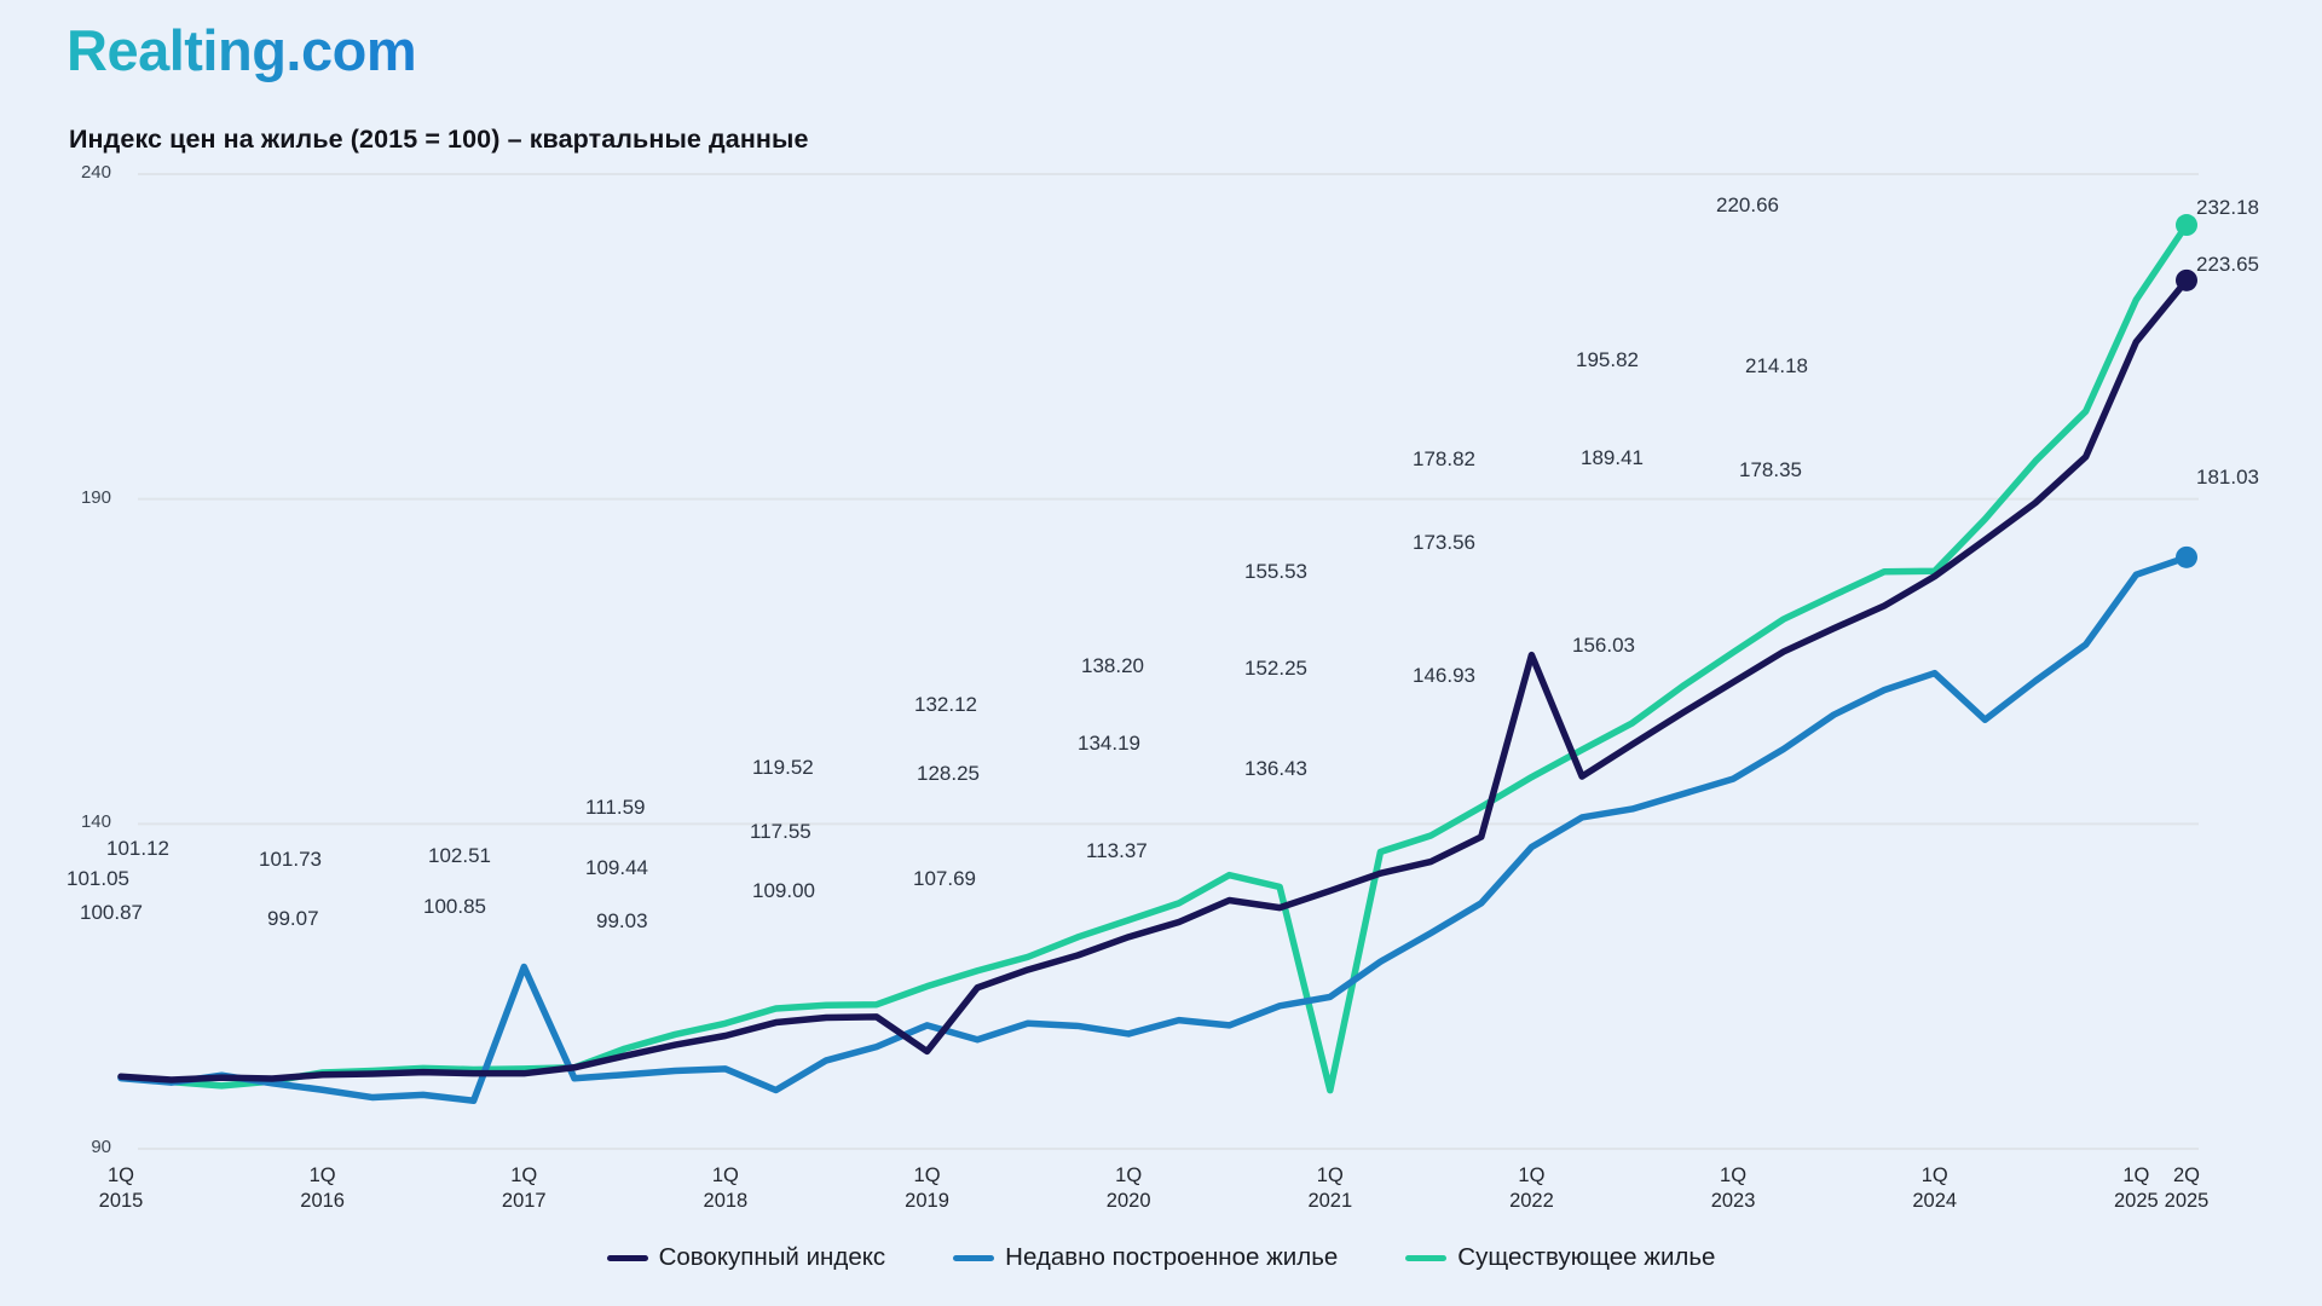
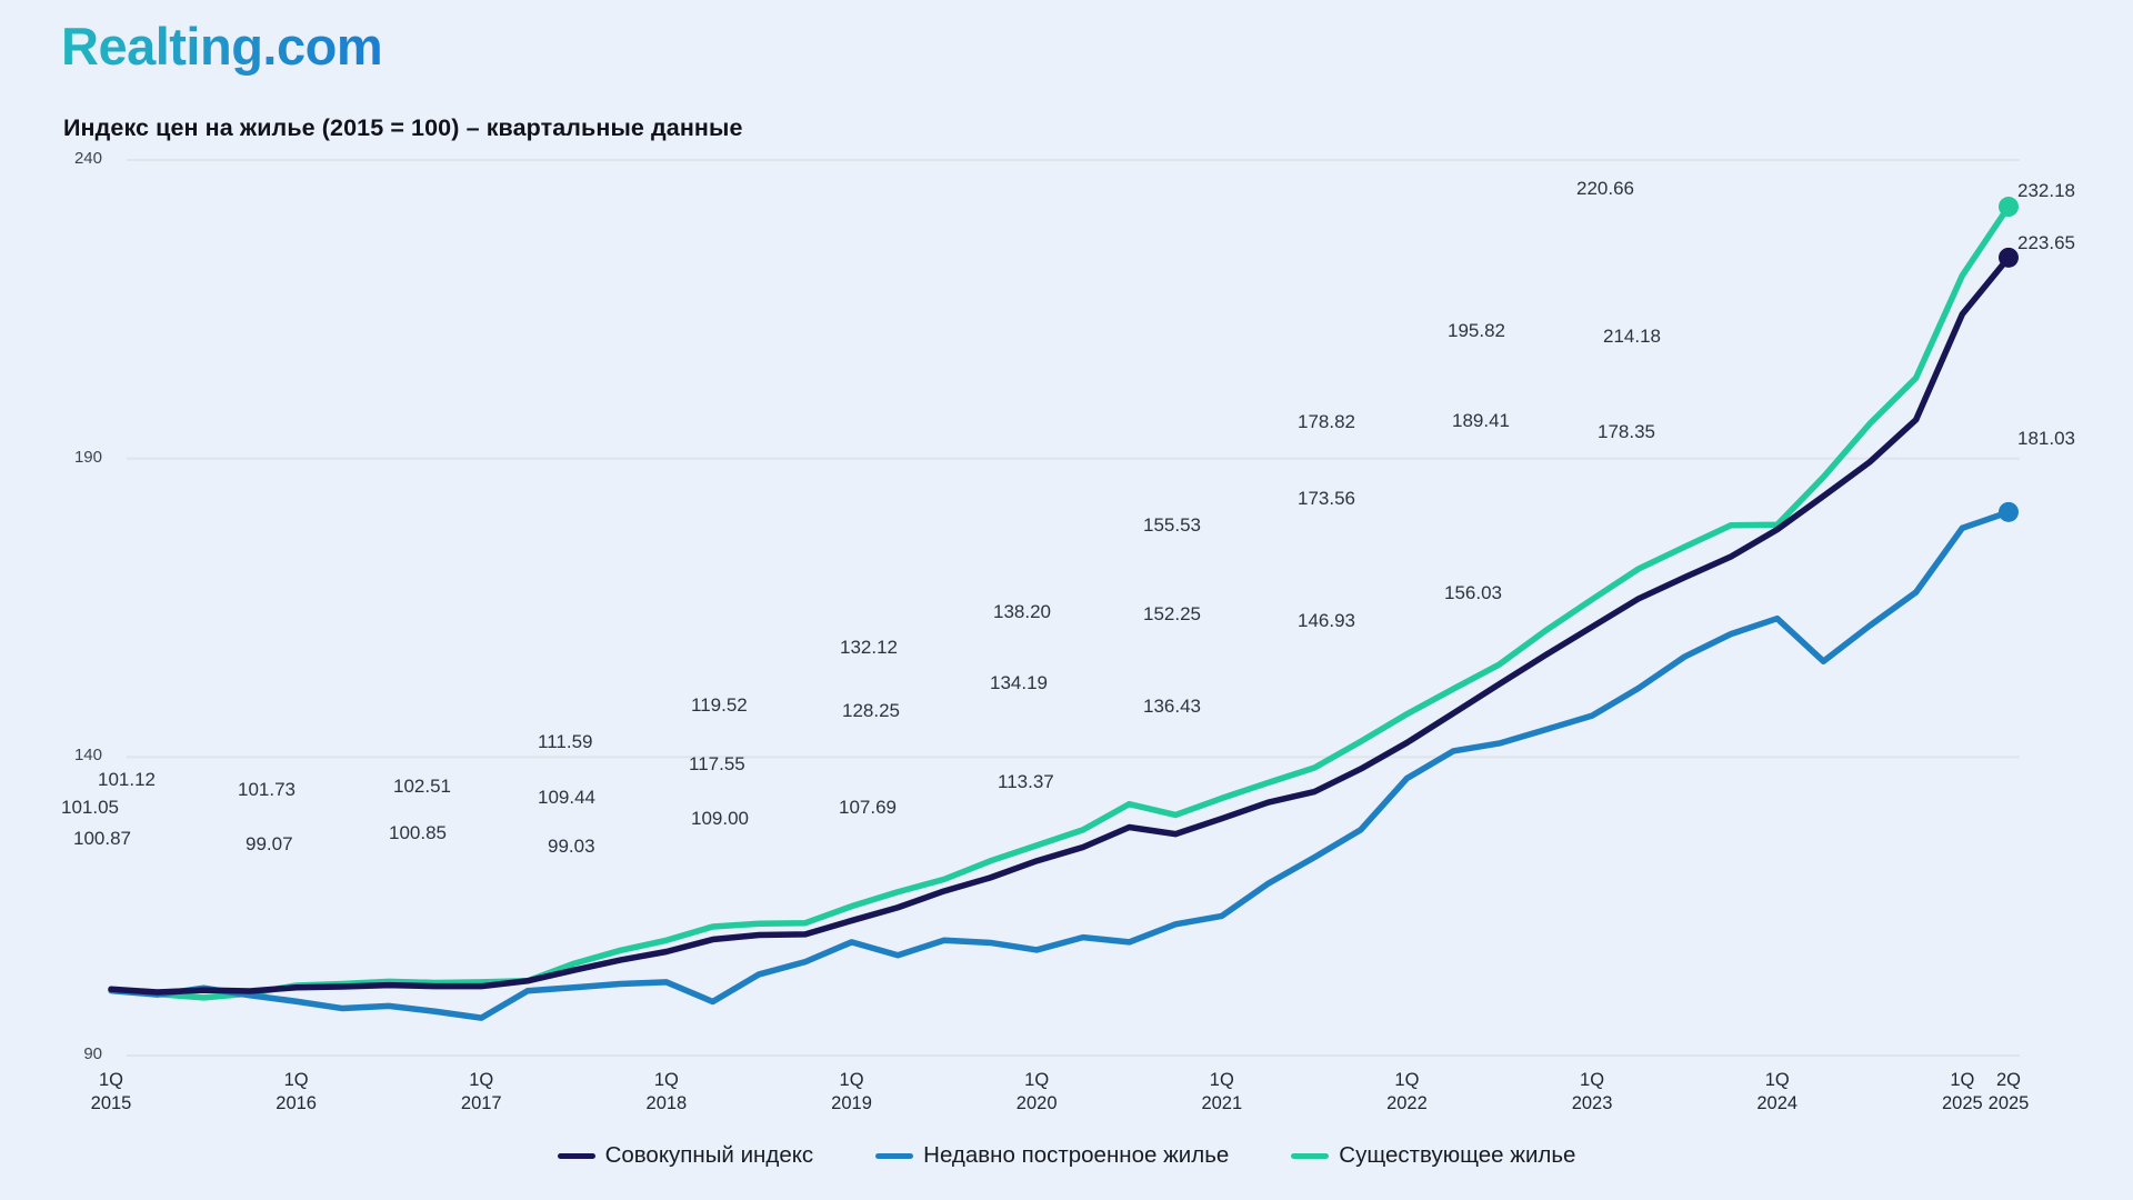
Недавно построенное жилье/1Q 2017: 118 -> 96
Совокупный индекс/1Q 2019: 105 -> 113
Существующее жилье/1Q 2021: 99 -> 133
Совокупный индекс/1Q 2022: 166 -> 142
